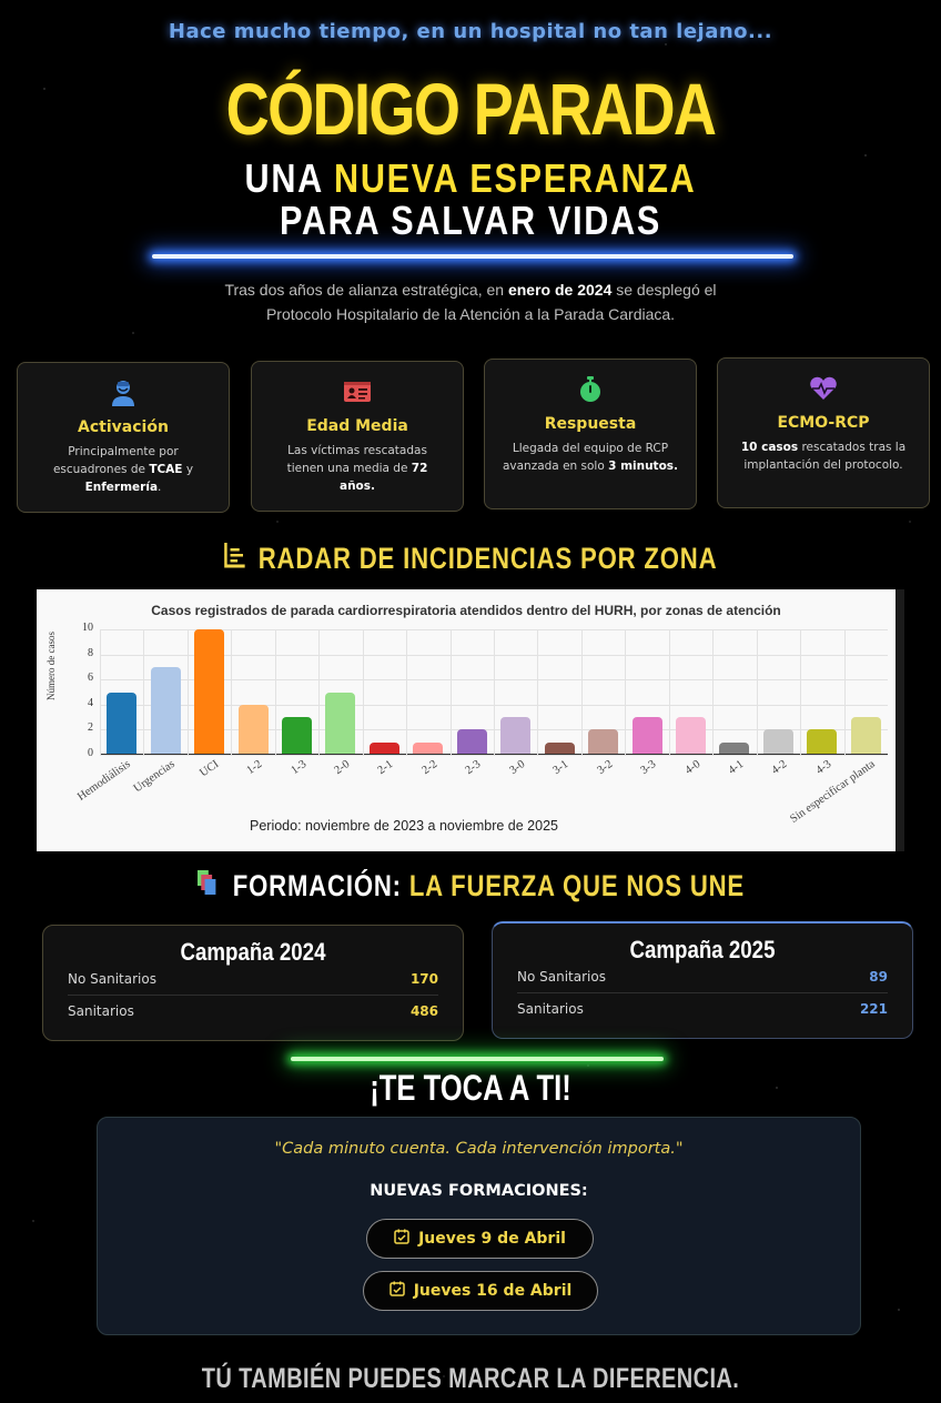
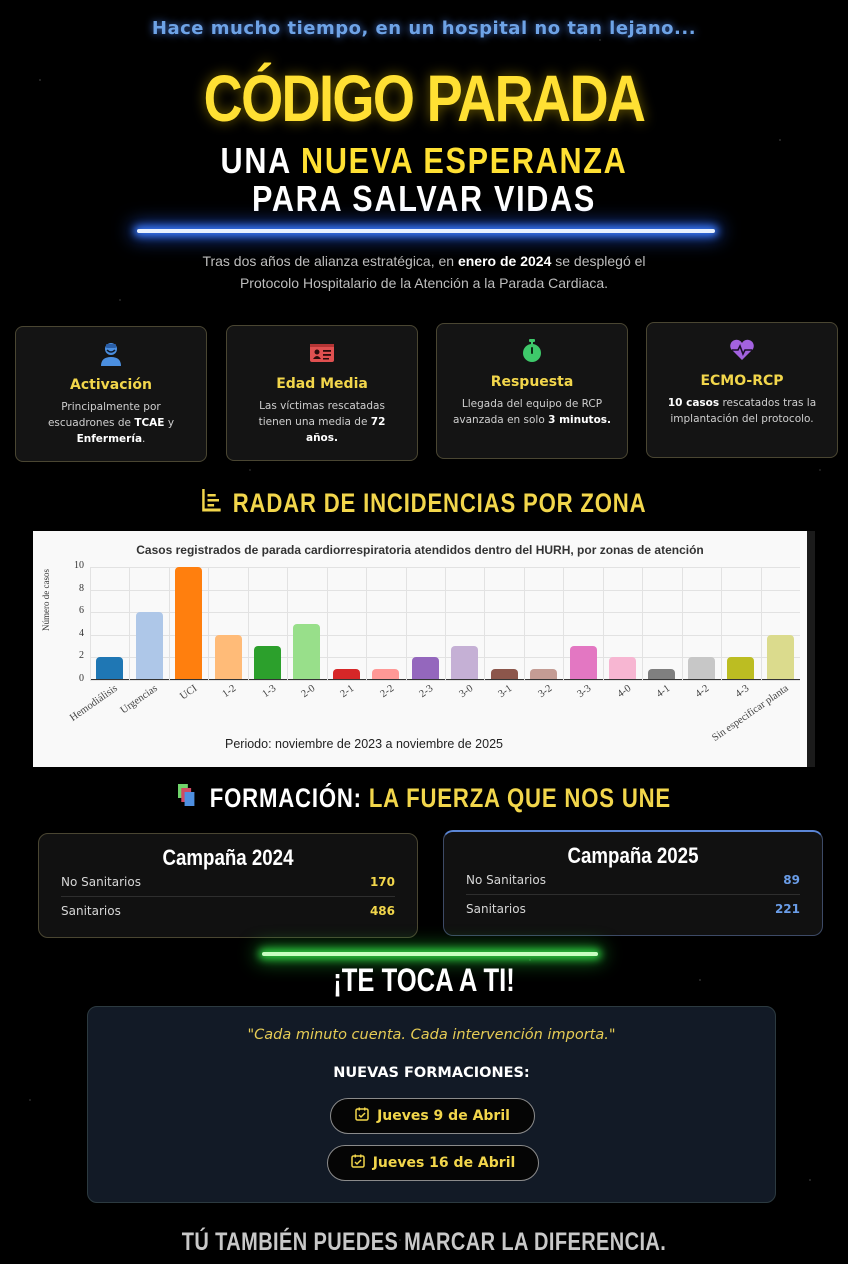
Hemodiálisis: 5 -> 2
Urgencias: 7 -> 6
3-2: 2 -> 1
4-0: 3 -> 2
Sin especificar planta: 3 -> 4
